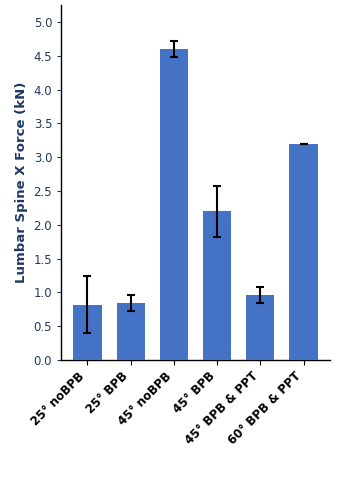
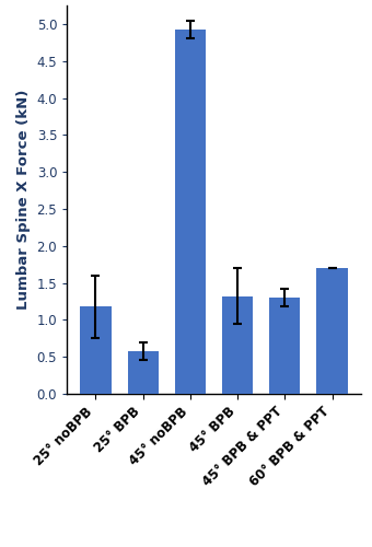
25° noBPB: 0.82 -> 1.18
25° BPB: 0.84 -> 0.58
45° noBPB: 4.60 -> 4.93
45° BPB: 2.20 -> 1.32
45° BPB & PPT: 0.96 -> 1.30
60° BPB & PPT: 3.20 -> 1.70
